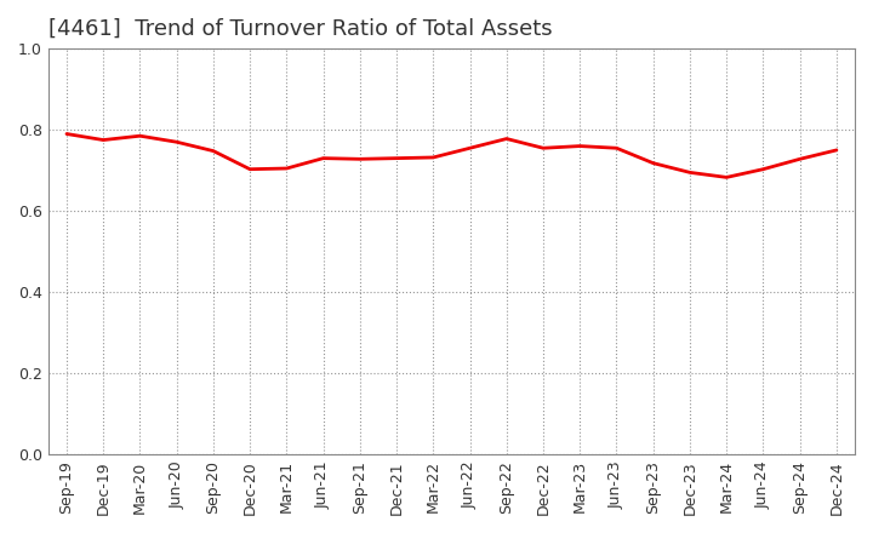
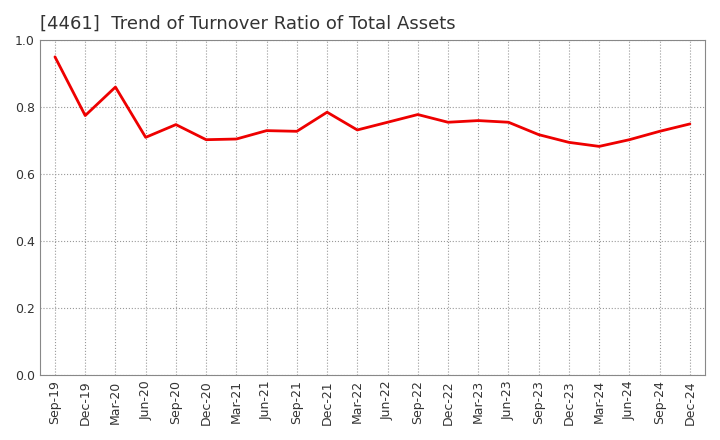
Sep-19: 0.790 -> 0.950
Mar-20: 0.785 -> 0.860
Jun-20: 0.770 -> 0.710
Dec-21: 0.730 -> 0.785
